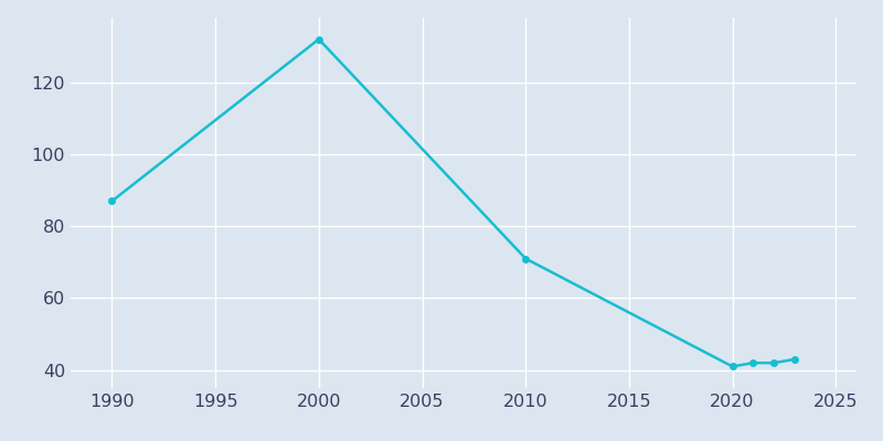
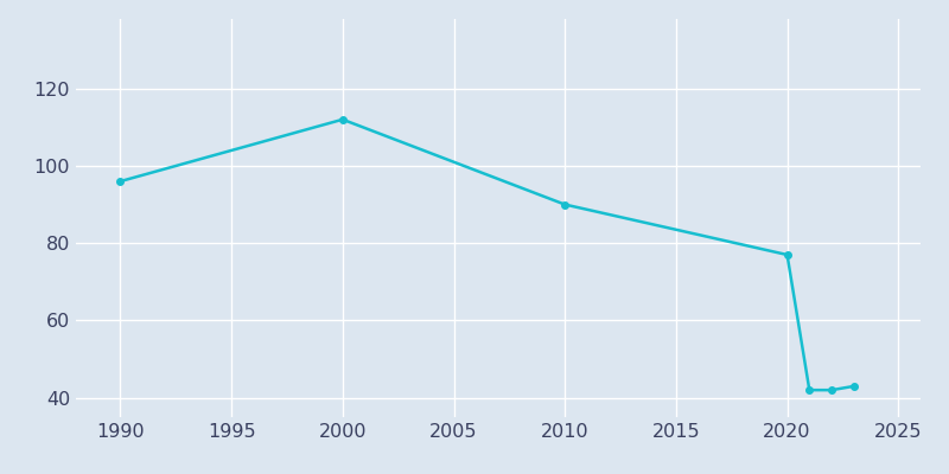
1990: 87 -> 96
2000: 132 -> 112
2010: 71 -> 90
2020: 41 -> 77
